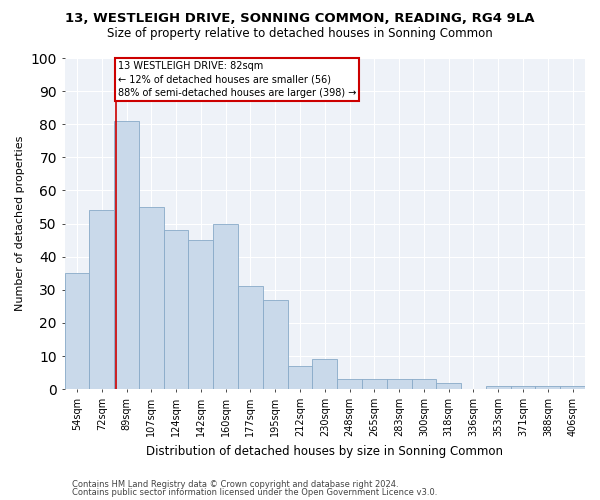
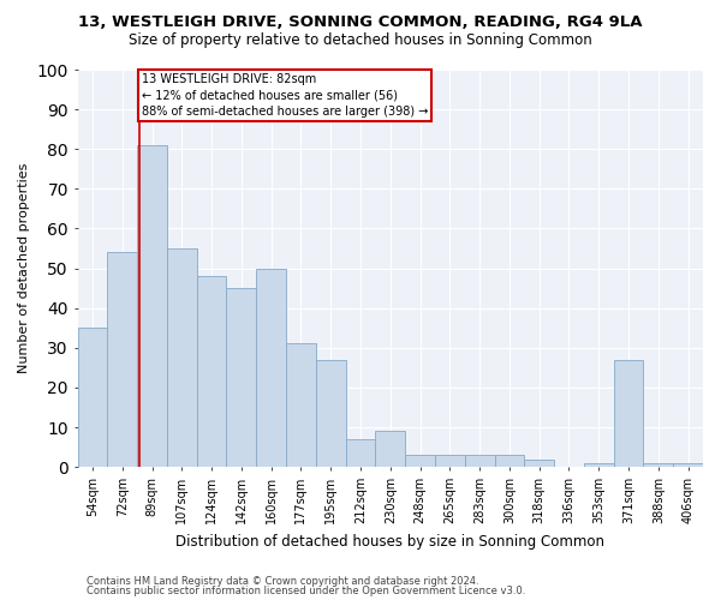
371sqm: 1 -> 27
